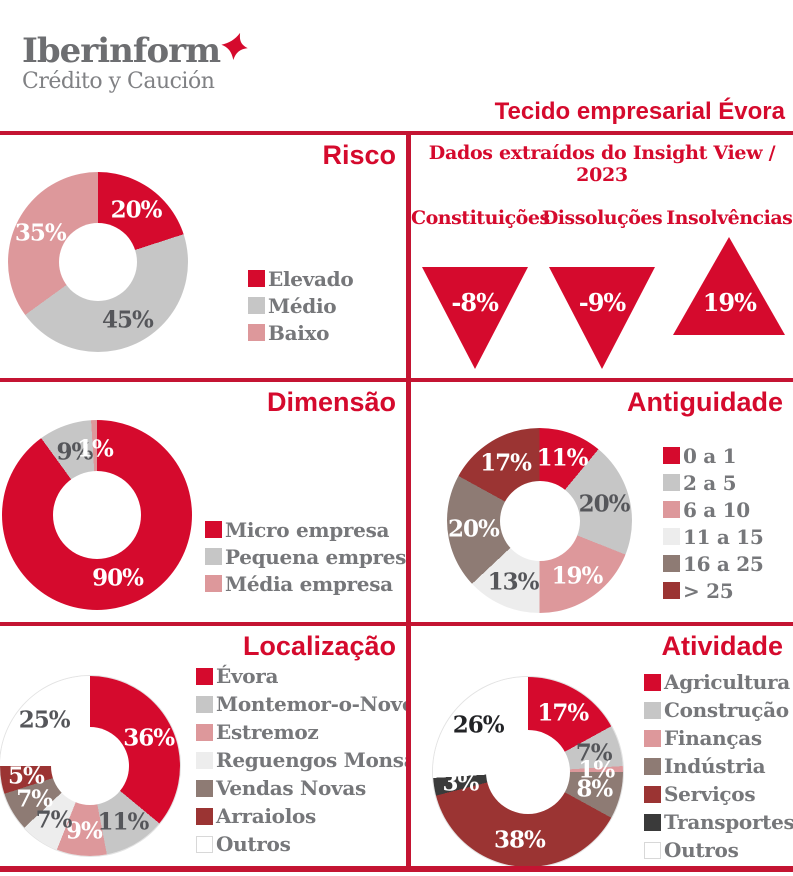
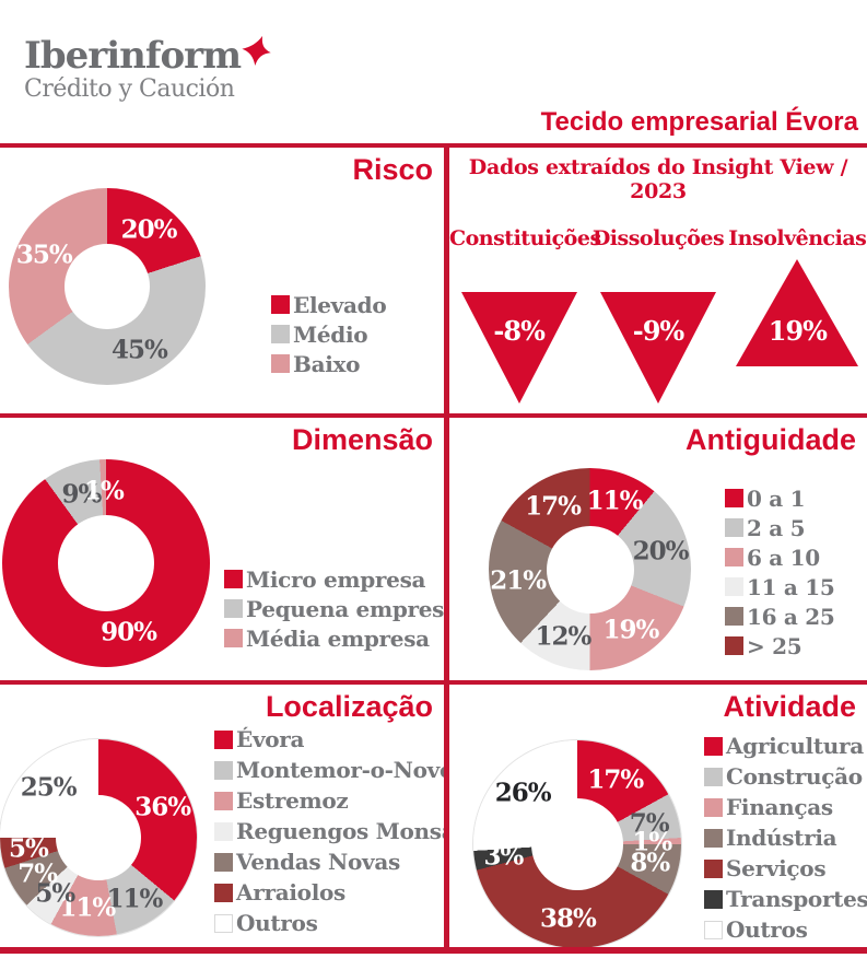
Antiguidade/11 a 15: 13% -> 12%
Antiguidade/16 a 25: 20% -> 21%
Localização/Estremoz: 9% -> 11%
Localização/Reguengos Monsaraz: 7% -> 5%
